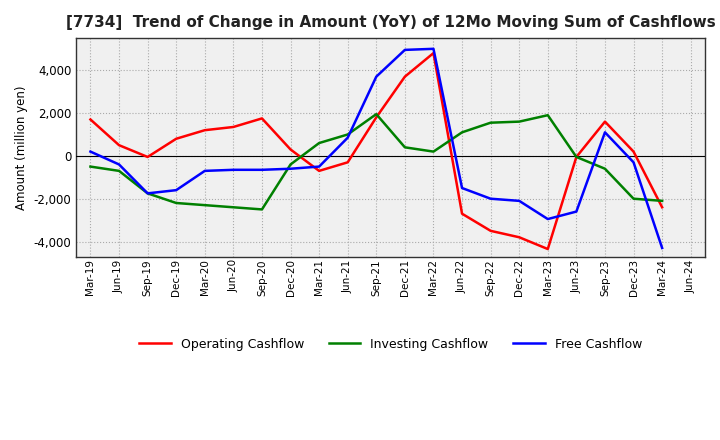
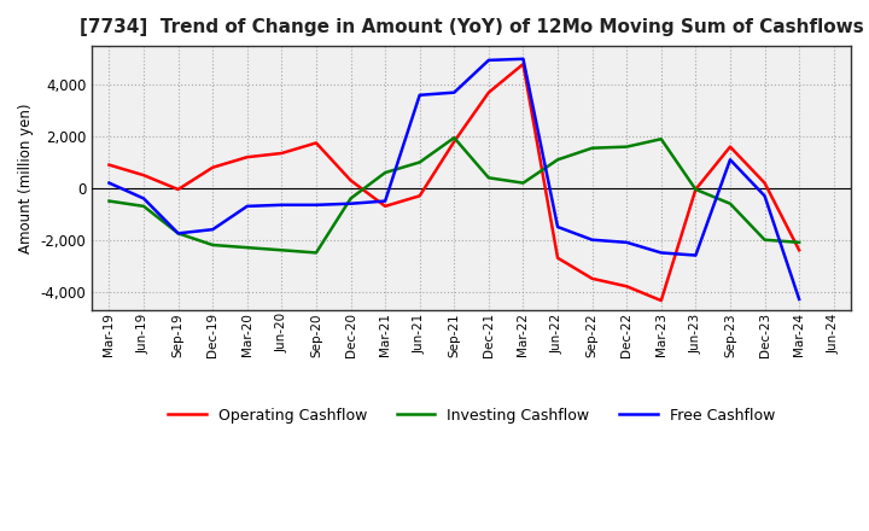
Operating Cashflow/Mar-19: 1,700 -> 900
Free Cashflow/Jun-21: 850 -> 3,600
Free Cashflow/Mar-23: -2,950 -> -2,500
